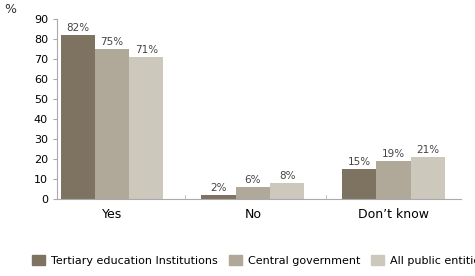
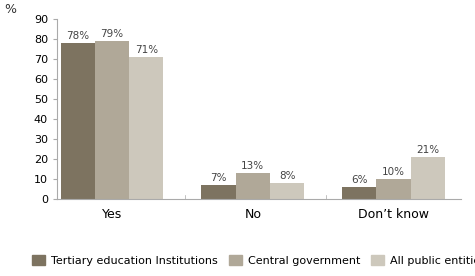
Tertiary education Institutions/Yes: 82% -> 78%
Central government/Yes: 75% -> 79%
Tertiary education Institutions/No: 2% -> 7%
Central government/No: 6% -> 13%
Tertiary education Institutions/Don’t know: 15% -> 6%
Central government/Don’t know: 19% -> 10%
